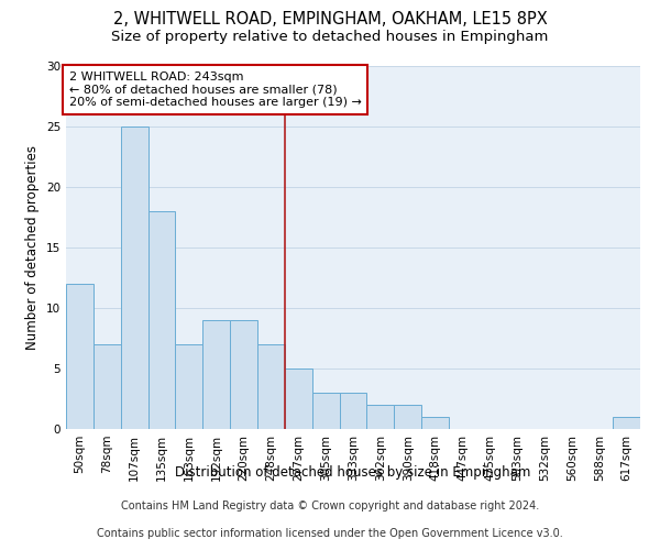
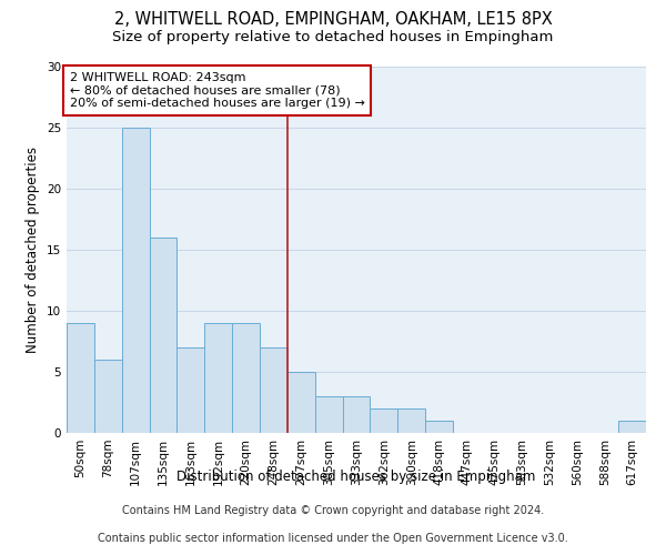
50sqm: 12 -> 9
78sqm: 7 -> 6
135sqm: 18 -> 16
